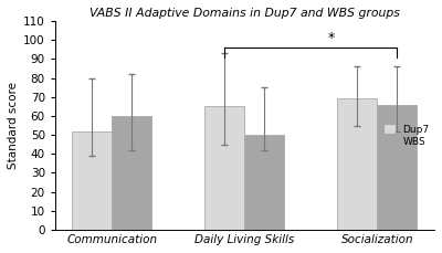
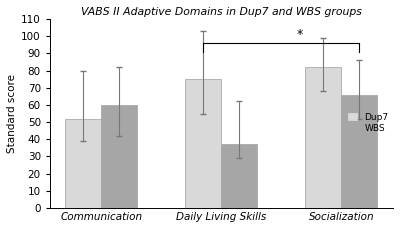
Dup7/Daily Living Skills: 65 -> 75
WBS/Daily Living Skills: 50 -> 37
Dup7/Socialization: 69 -> 82
